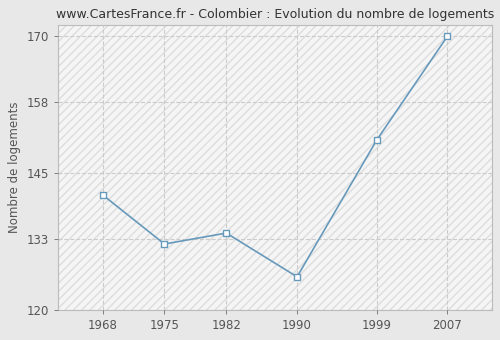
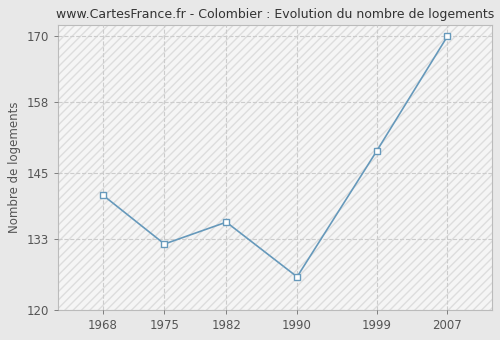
1982: 134 -> 136
1999: 151 -> 149
